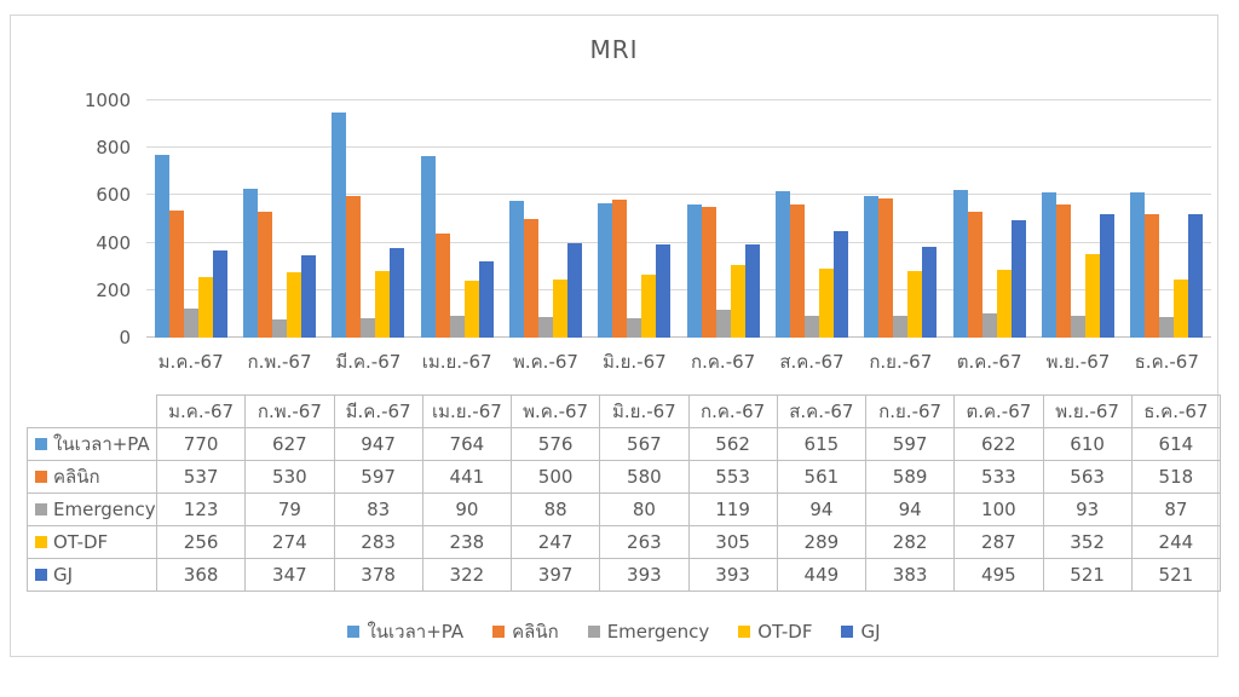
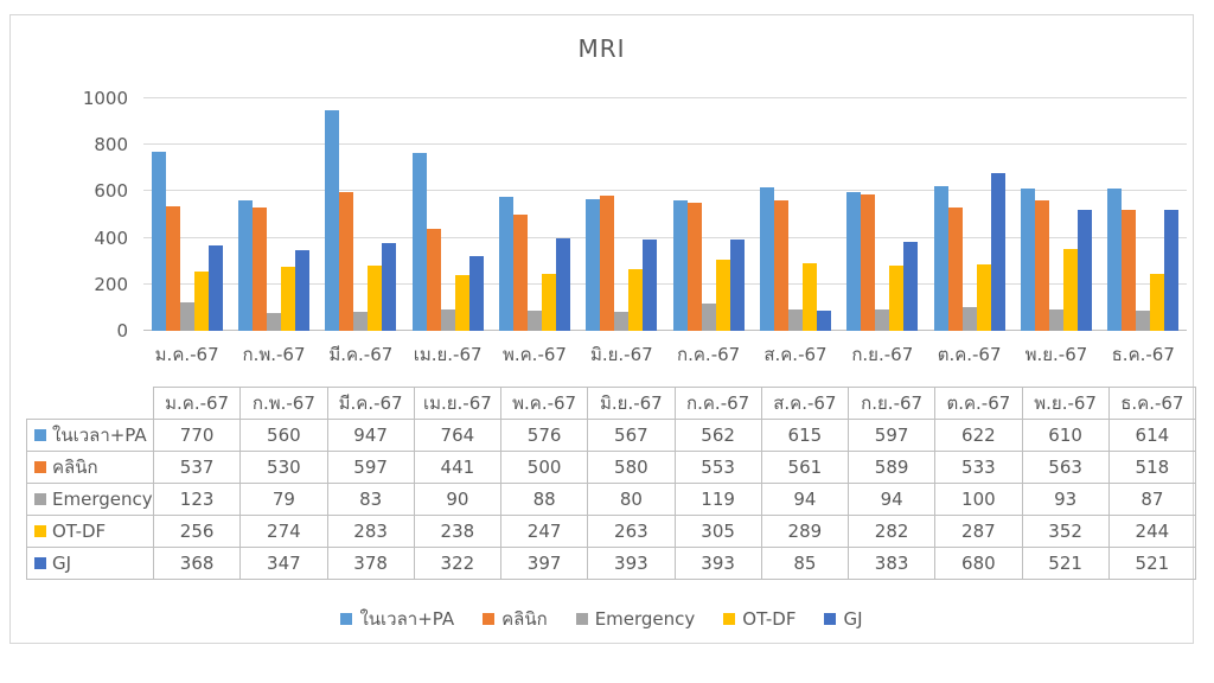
ในเวลา+PA/ก.พ.-67: 627 -> 560
GJ/ส.ค.-67: 449 -> 85
GJ/ต.ค.-67: 495 -> 680
